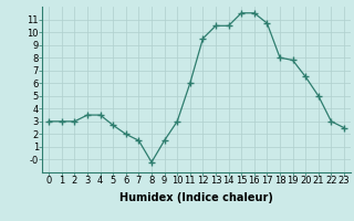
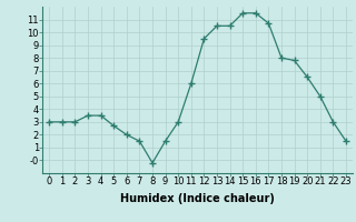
23: 2.5 -> 1.5
